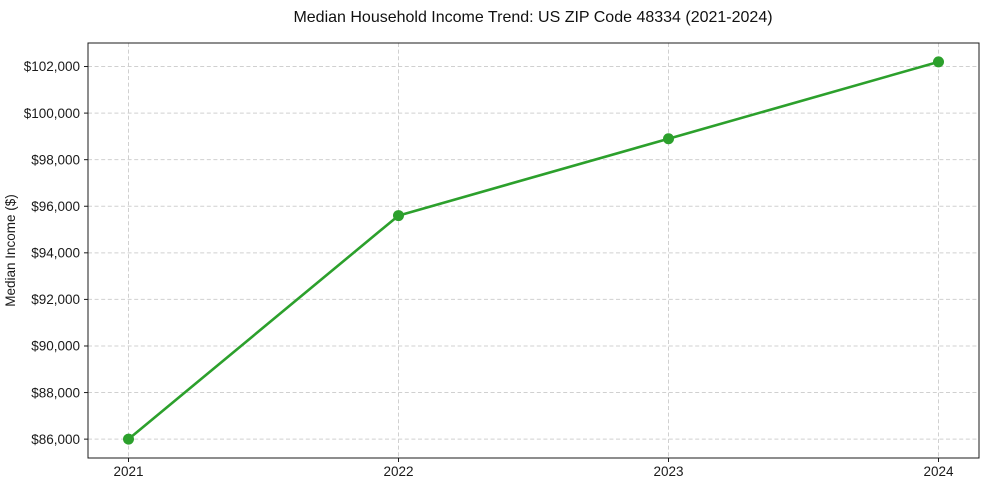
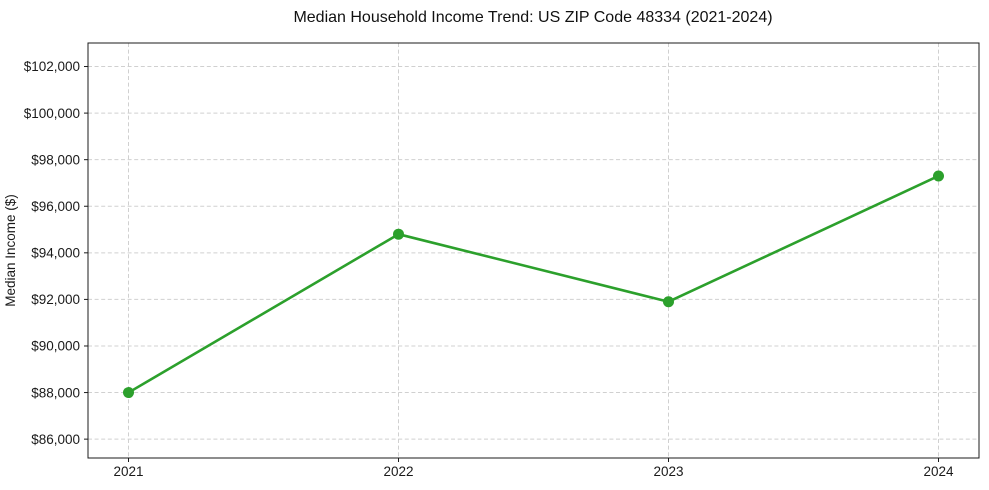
2021: $86000 -> $88000
2022: $95600 -> $94800
2023: $98900 -> $91900
2024: $102200 -> $97300
